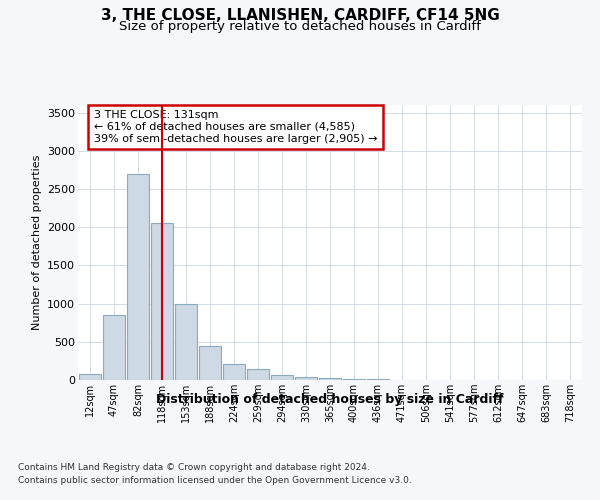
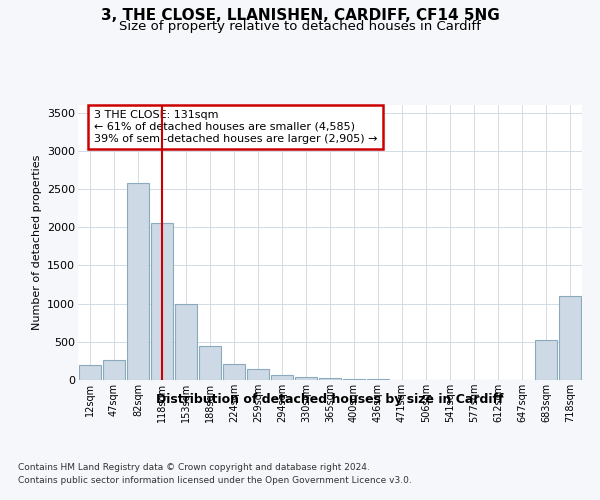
12sqm: 80 -> 200
47sqm: 850 -> 260
82sqm: 2700 -> 2580
683sqm: 0 -> 520
718sqm: 0 -> 1100
